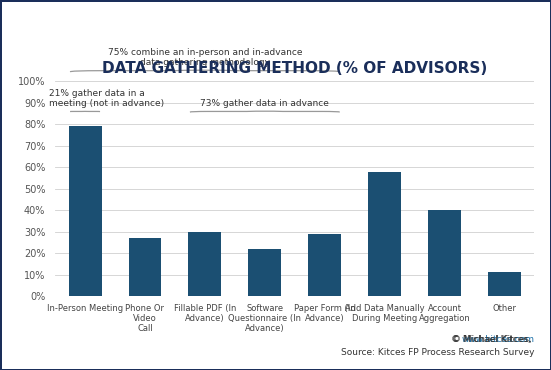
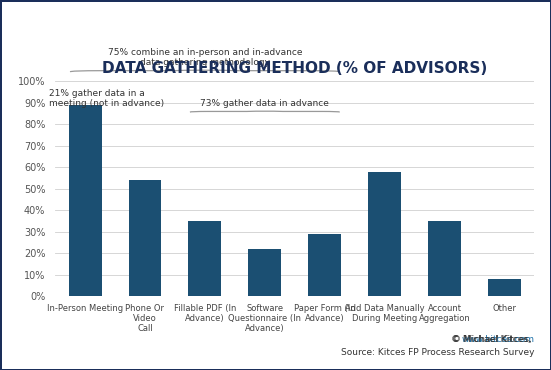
In-Person Meeting: 79% -> 89%
Phone Or Video Call: 27% -> 54%
Fillable PDF (In Advance): 30% -> 35%
Account Aggregation: 40% -> 35%
Other: 11% -> 8%
